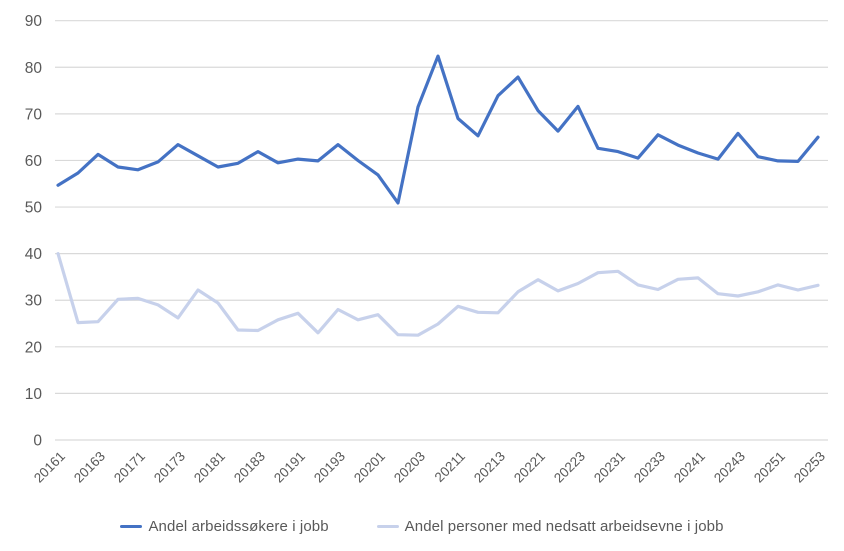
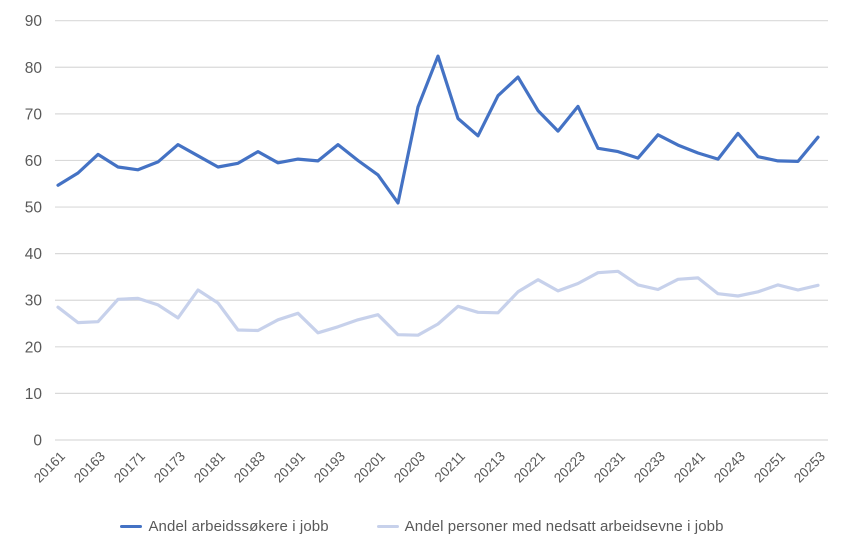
Andel personer med nedsatt arbeidsevne i jobb/20161: 40 -> 28
Andel personer med nedsatt arbeidsevne i jobb/20193: 28 -> 24
